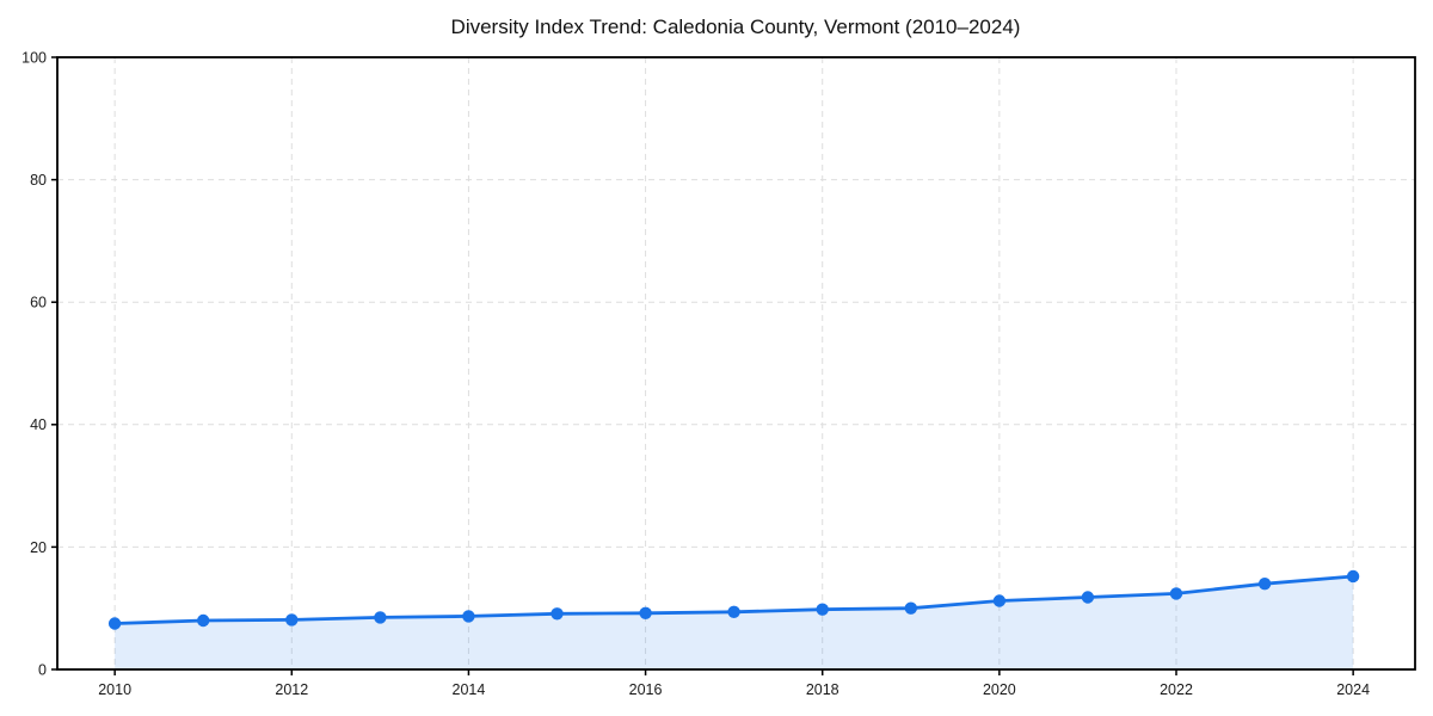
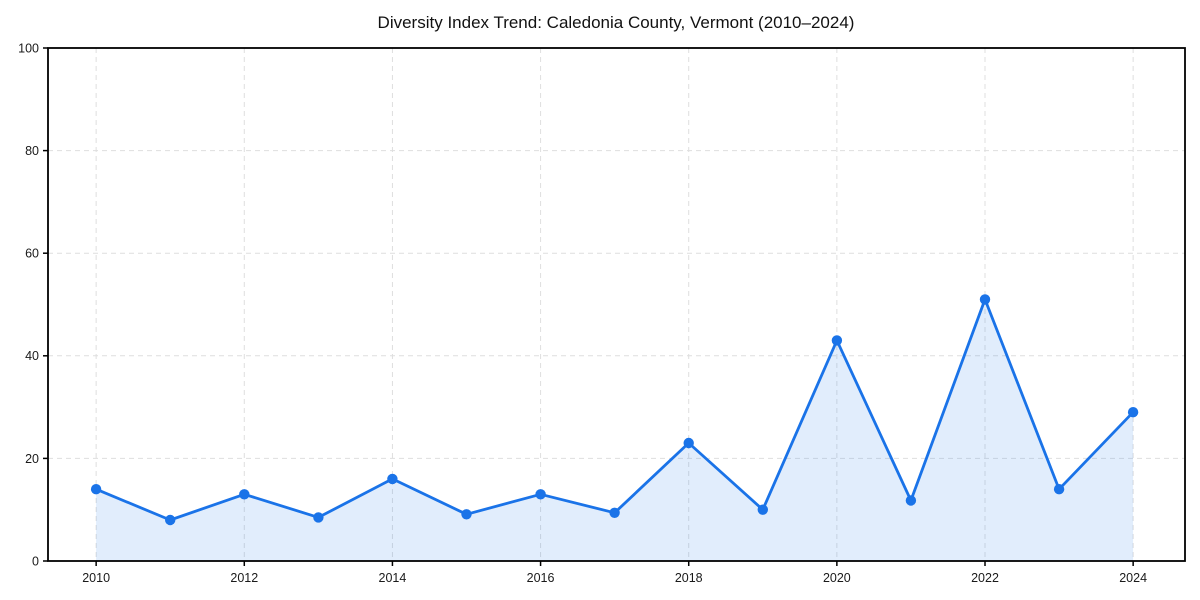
2010: 8 -> 14
2012: 8 -> 13
2014: 9 -> 16
2016: 9 -> 13
2018: 10 -> 23
2020: 11 -> 43
2022: 12 -> 51
2024: 15 -> 29
